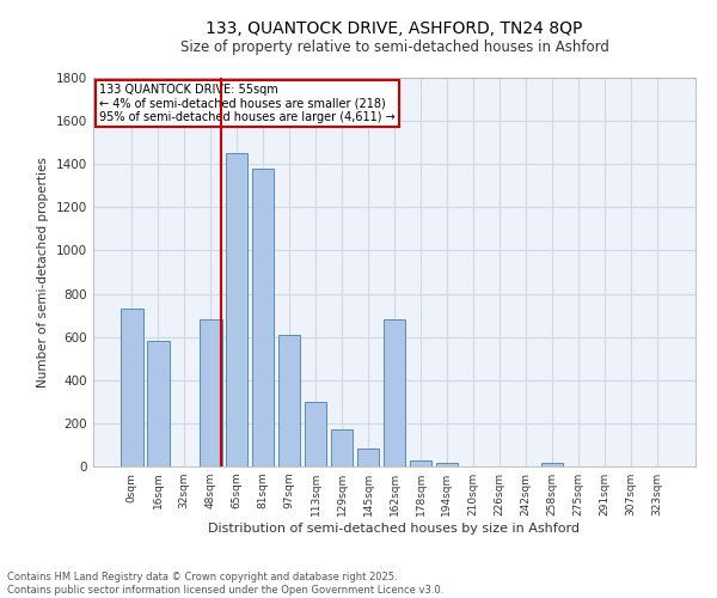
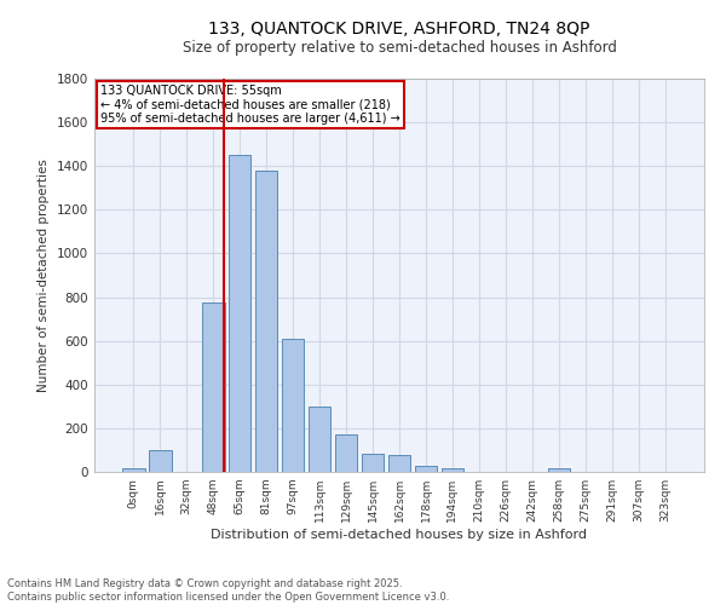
0sqm: 730 -> 20
16sqm: 580 -> 100
48sqm: 680 -> 780
162sqm: 680 -> 80
